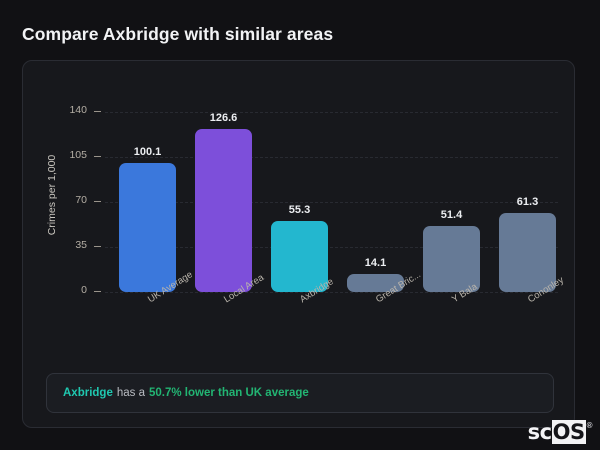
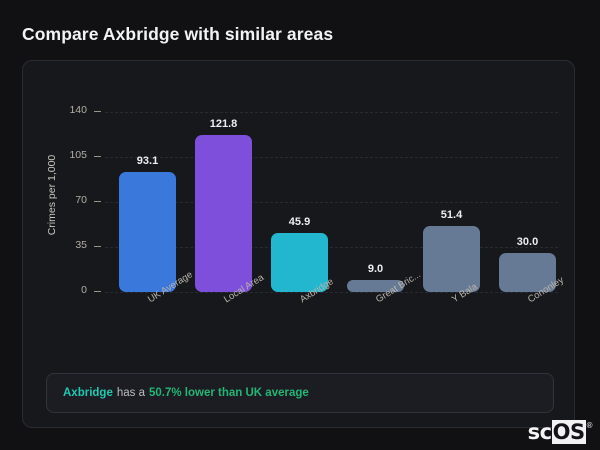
UK Average: 100.1 -> 93.1
Local Area: 126.6 -> 121.8
Axbridge: 55.3 -> 45.9
Great Bric...: 14.1 -> 9.0
Cononley: 61.3 -> 30.0
